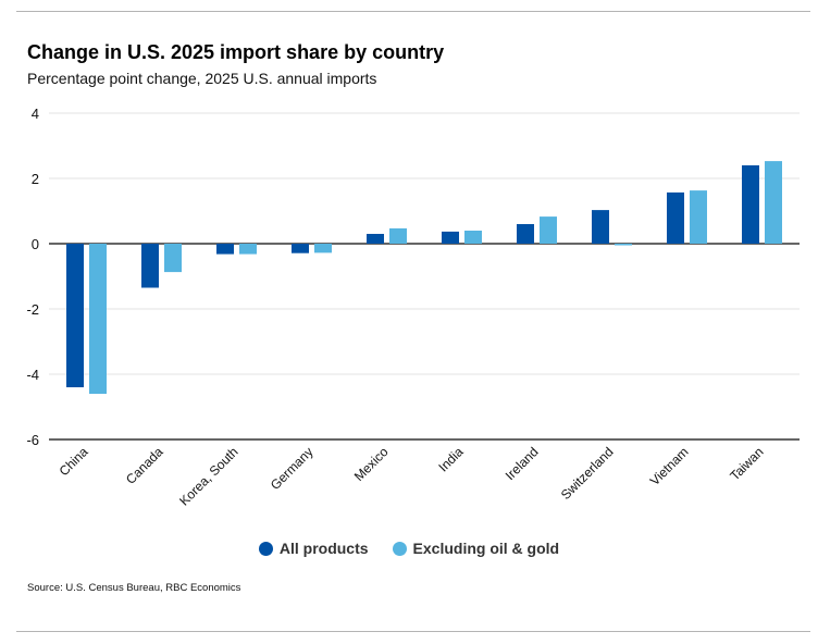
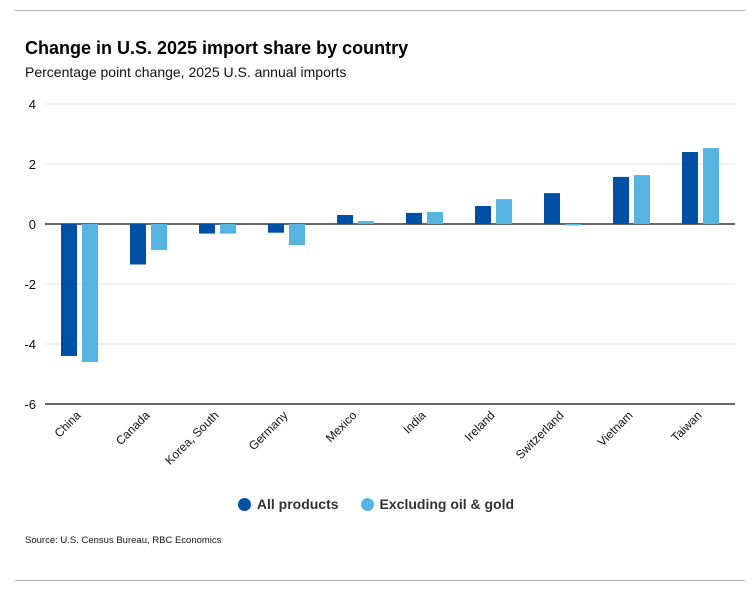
Excluding oil & gold/Germany: -0.3 -> -0.7
Excluding oil & gold/Mexico: 0.5 -> 0.1
